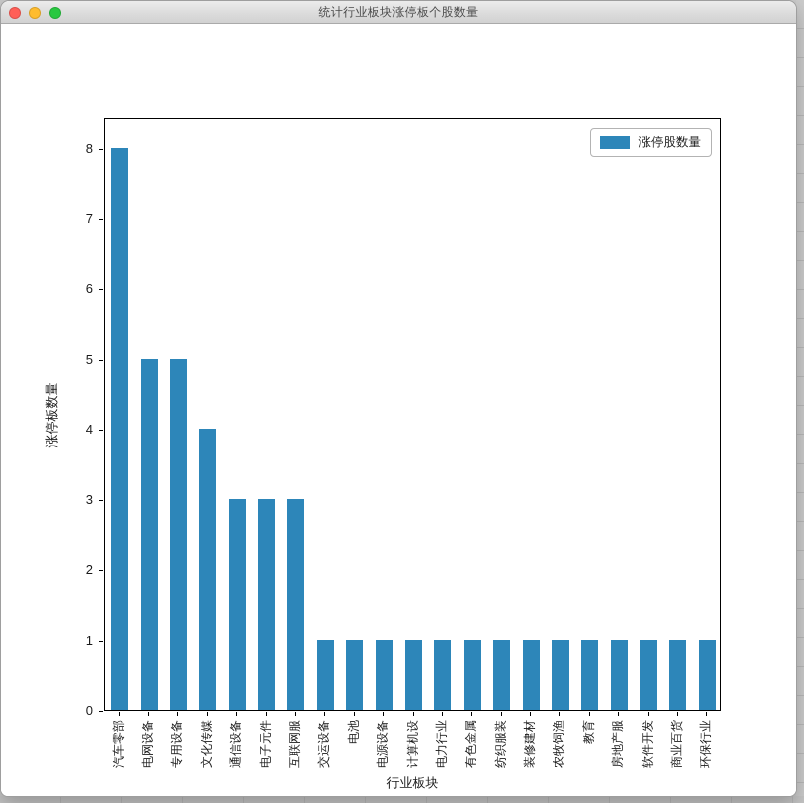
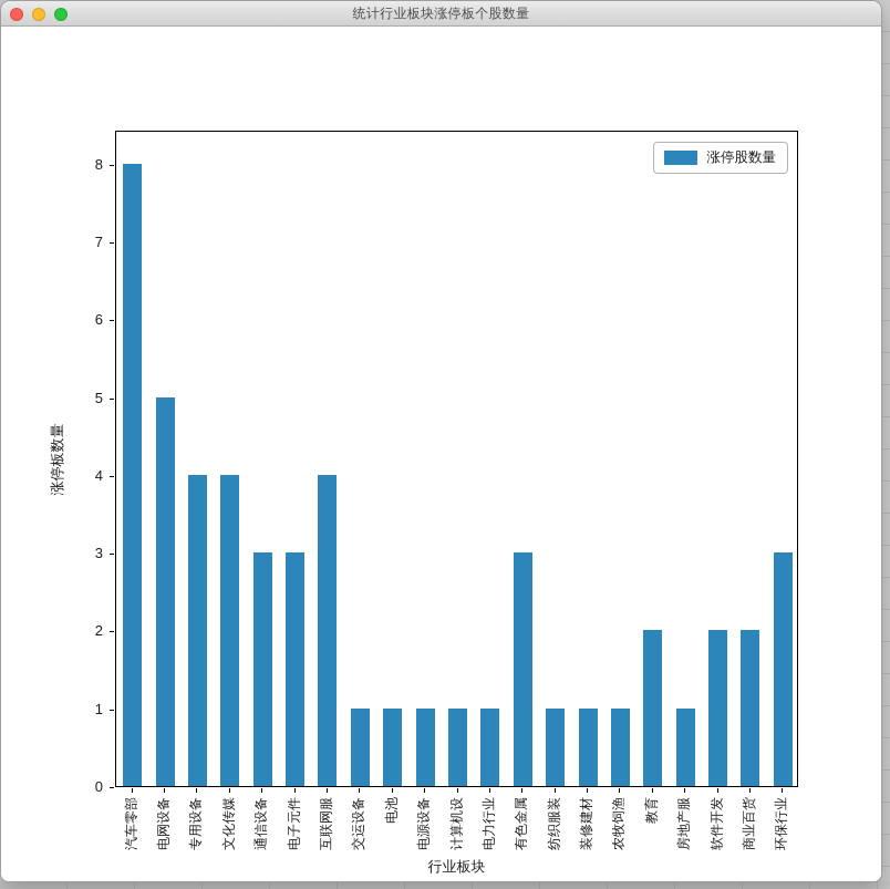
专用设备: 5 -> 4
互联网服: 3 -> 4
有色金属: 1 -> 3
教育: 1 -> 2
软件开发: 1 -> 2
商业百货: 1 -> 2
环保行业: 1 -> 3
